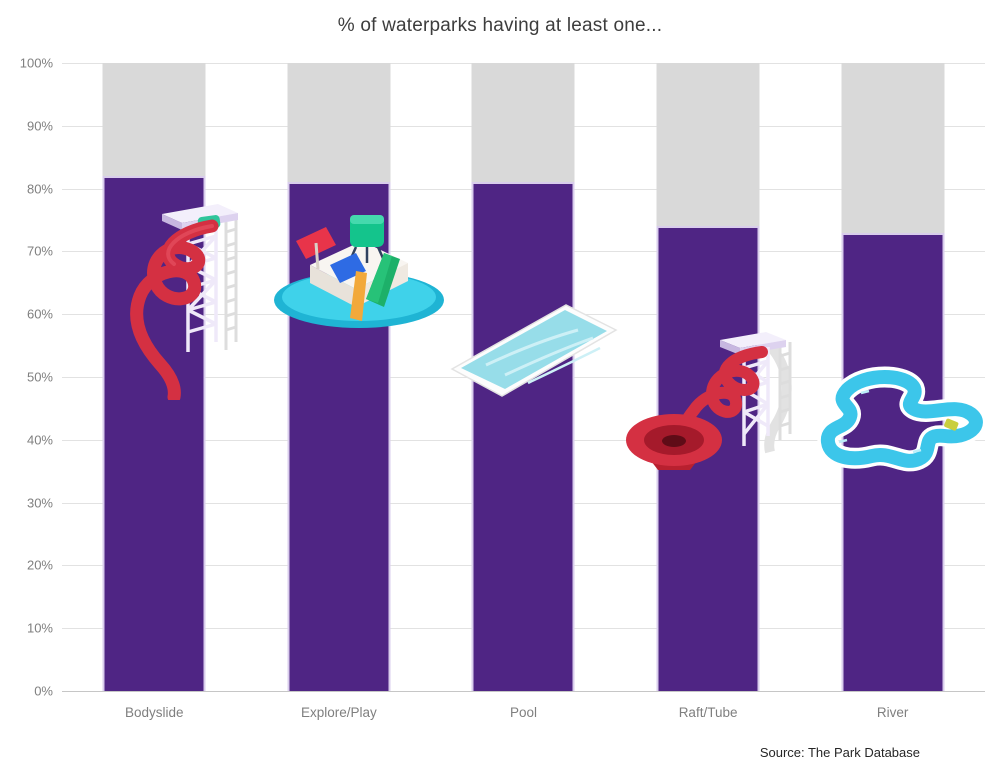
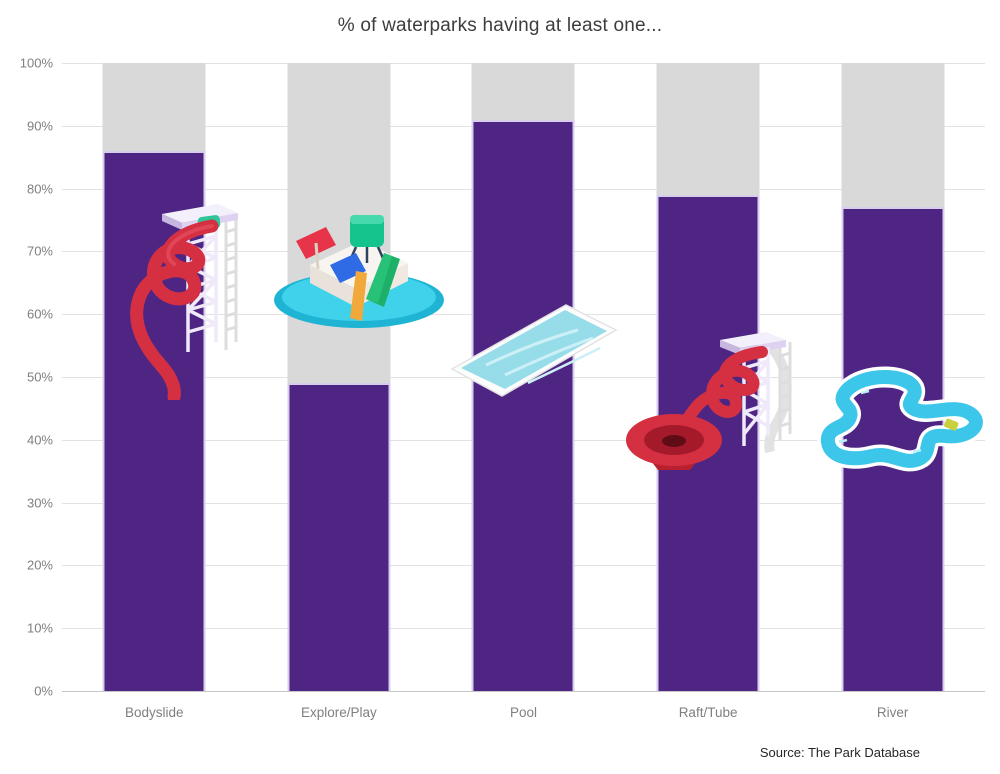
Bodyslide: 82% -> 86%
Explore/Play: 81% -> 49%
Pool: 81% -> 91%
Raft/Tube: 74% -> 79%
River: 73% -> 77%
